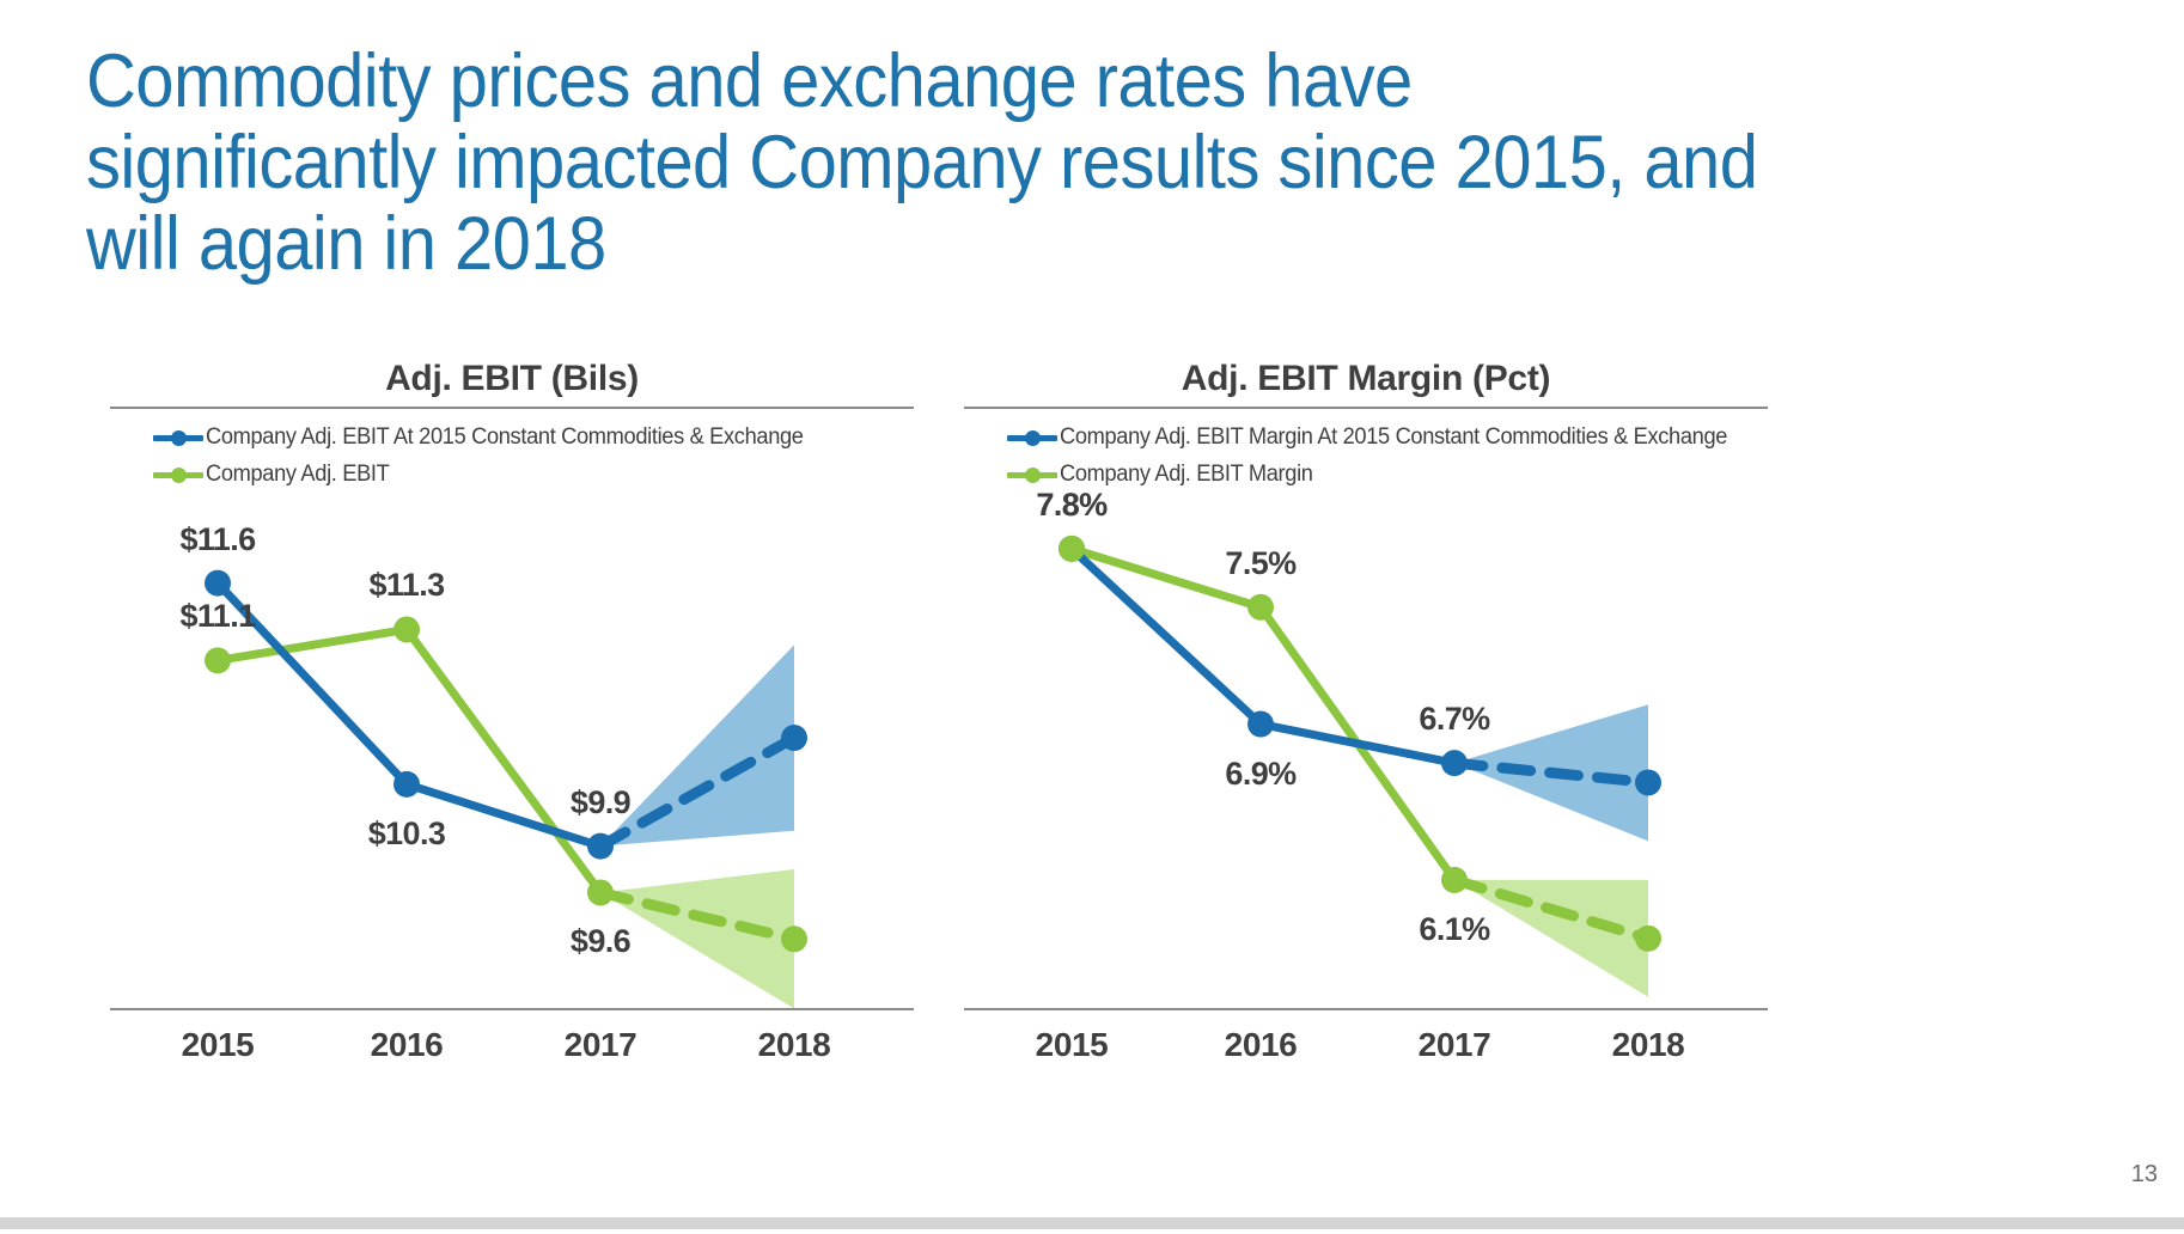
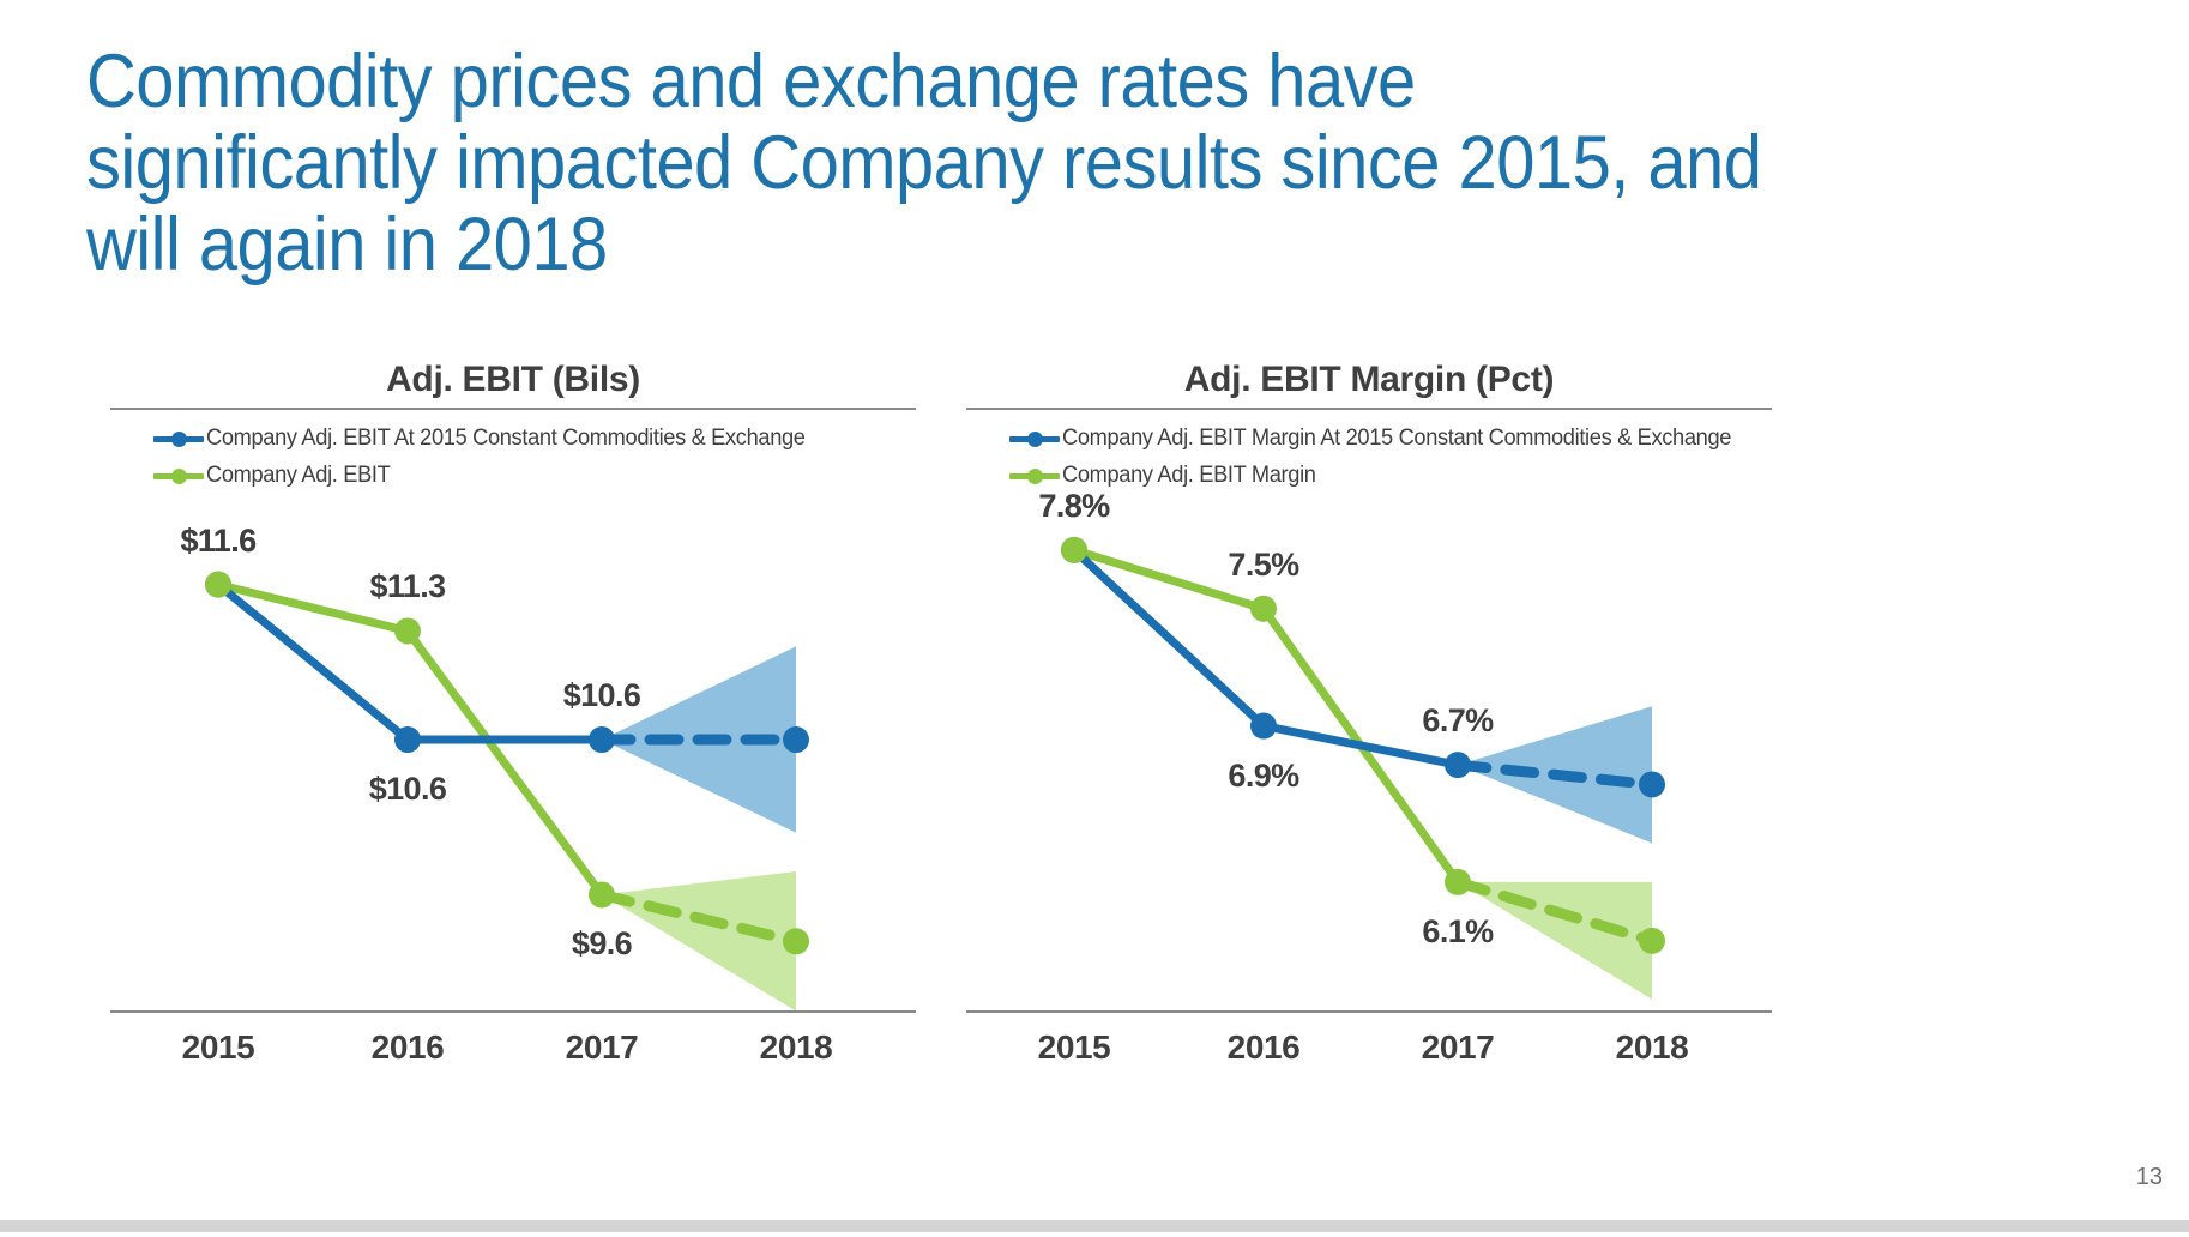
Adj. EBIT (Bils)/Company Adj. EBIT/2015: $11.1 -> $11.6
Adj. EBIT (Bils)/Company Adj. EBIT At 2015 Constant Commodities & Exchange/2016: $10.3 -> $10.6
Adj. EBIT (Bils)/Company Adj. EBIT At 2015 Constant Commodities & Exchange/2017: $9.9 -> $10.6
